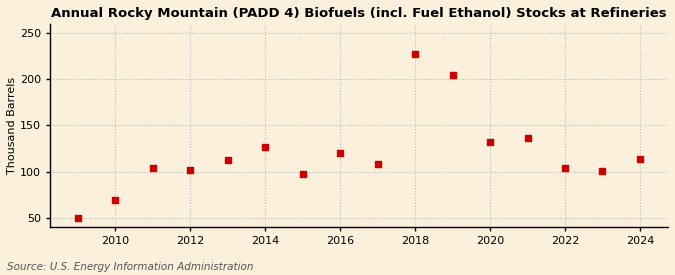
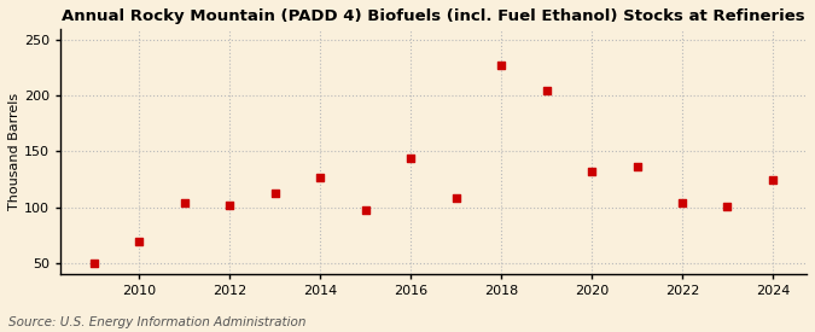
2016: 120 -> 144
2024: 114 -> 124
